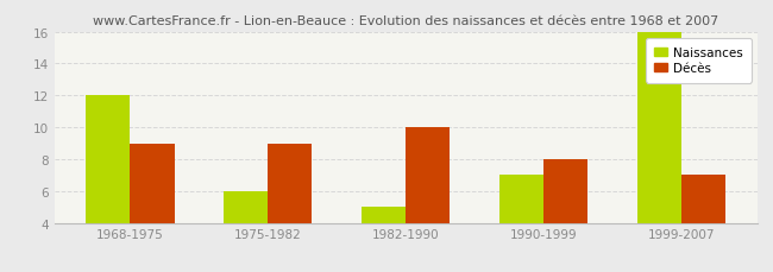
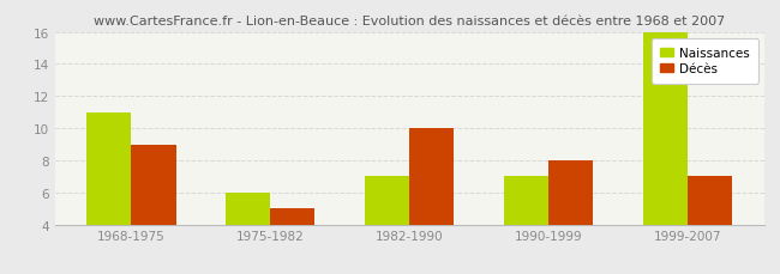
Naissances/1968-1975: 12 -> 11
Décès/1975-1982: 9 -> 5
Naissances/1982-1990: 5 -> 7
